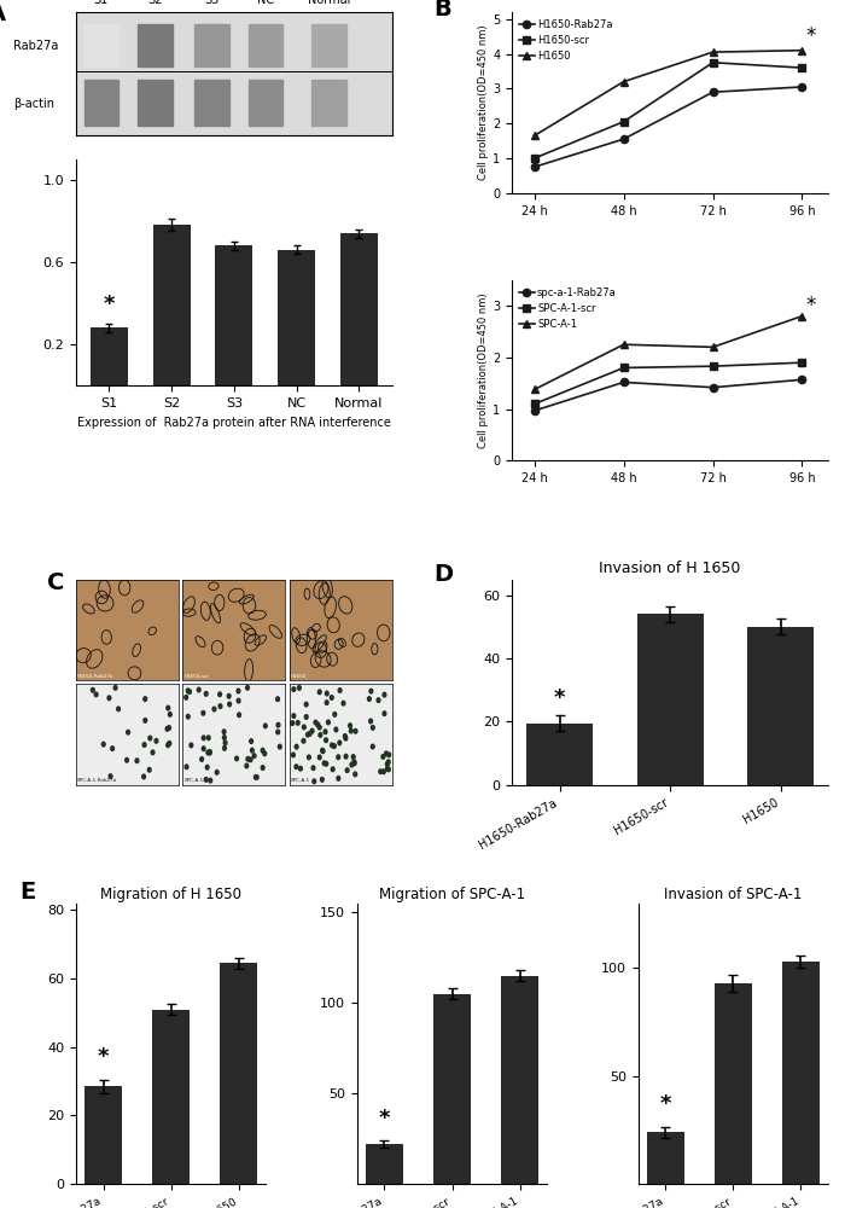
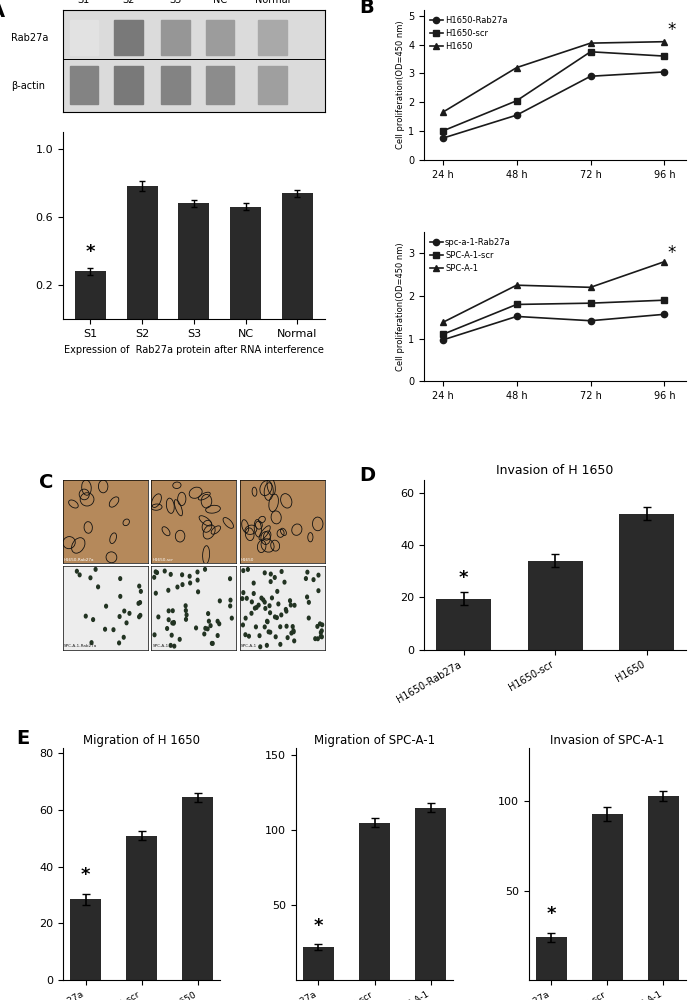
Invasion of H 1650/H1650-scr: 54.0 -> 34.0
Invasion of H 1650/H1650: 50.0 -> 52.0
